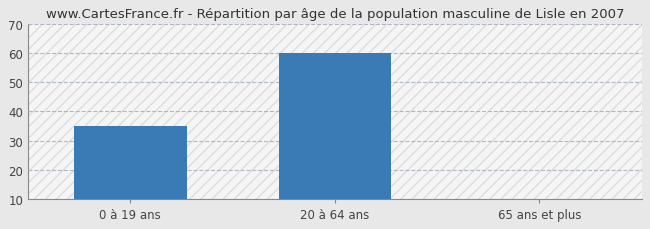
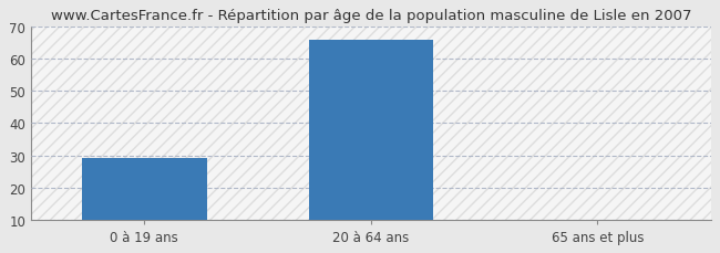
0 à 19 ans: 35 -> 29
20 à 64 ans: 60 -> 66
